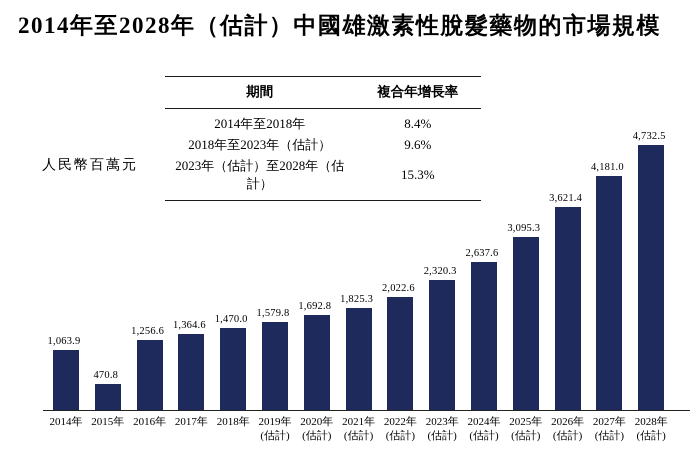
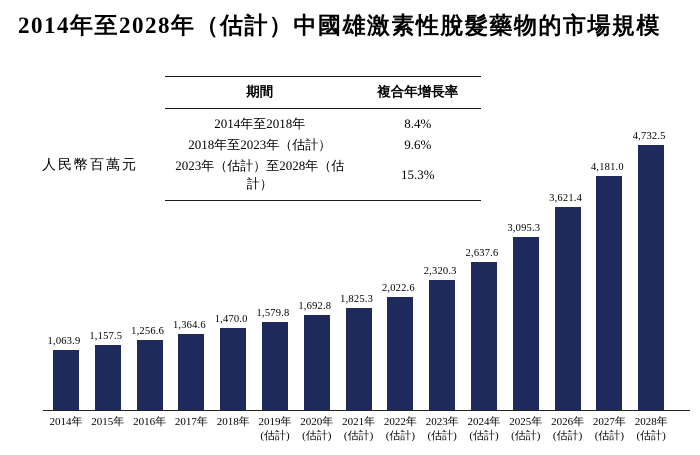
2015年: 470.8 -> 1,157.5
